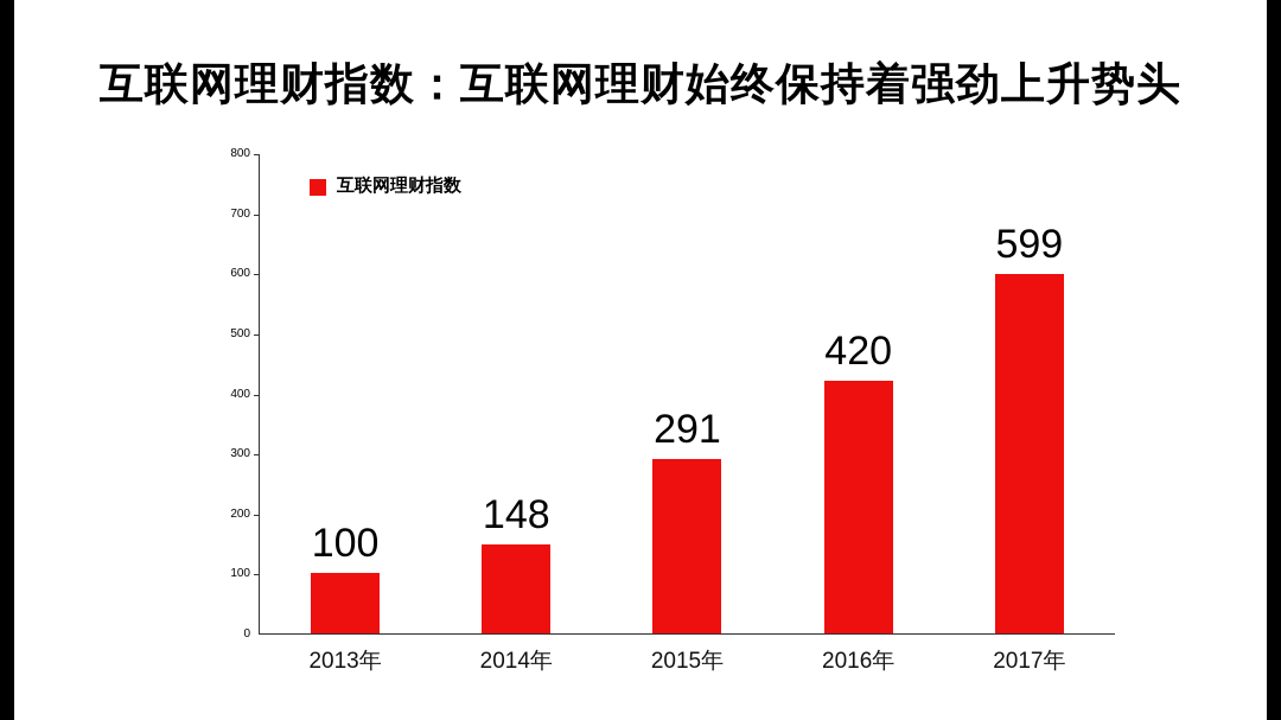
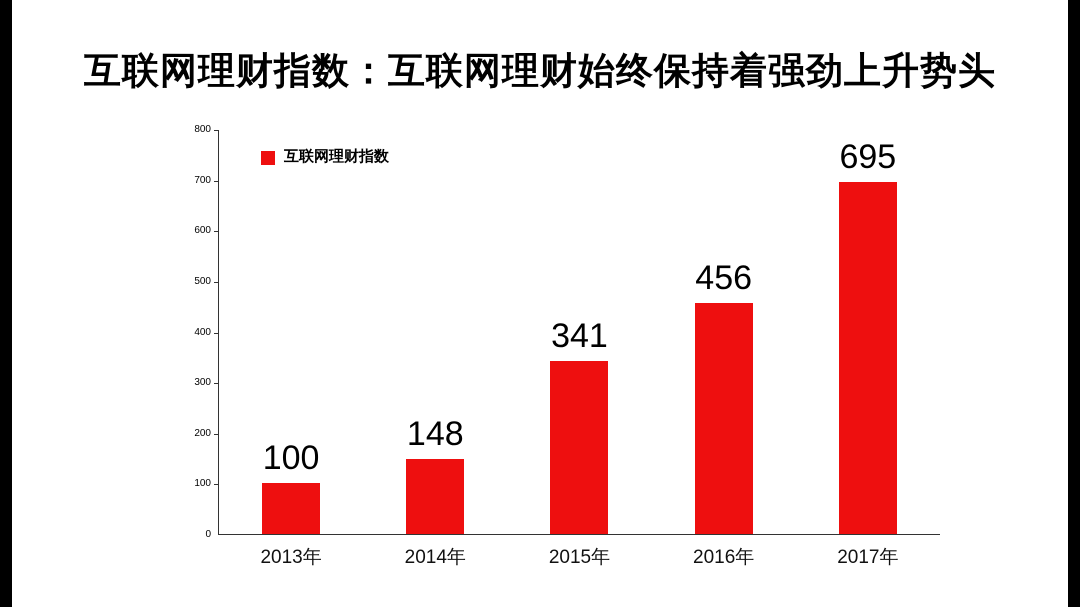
2015年: 291 -> 341
2016年: 420 -> 456
2017年: 599 -> 695
